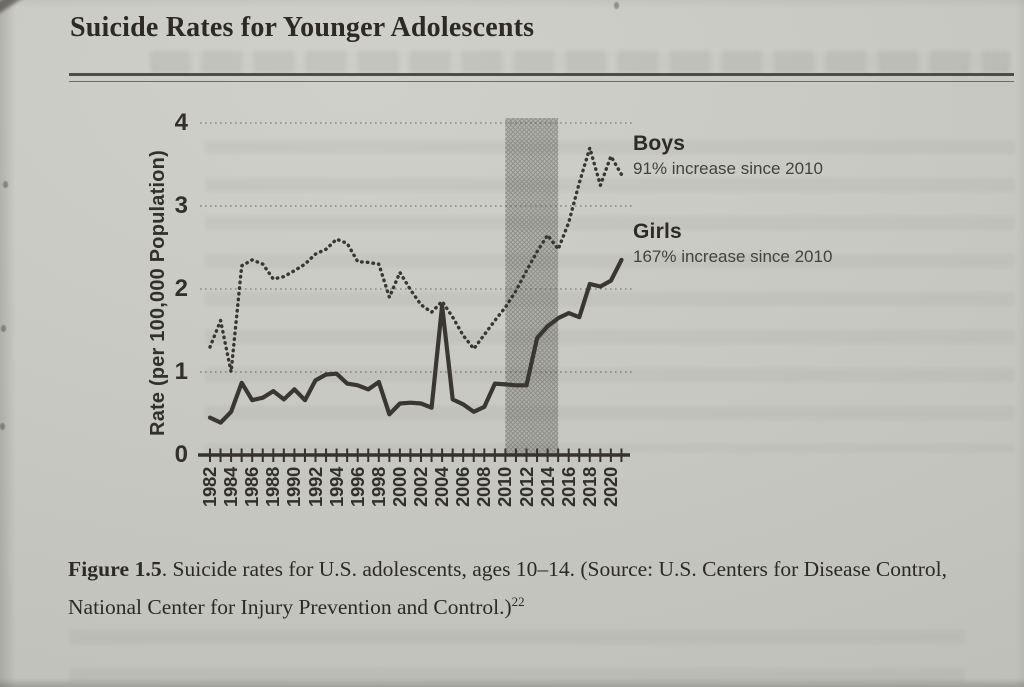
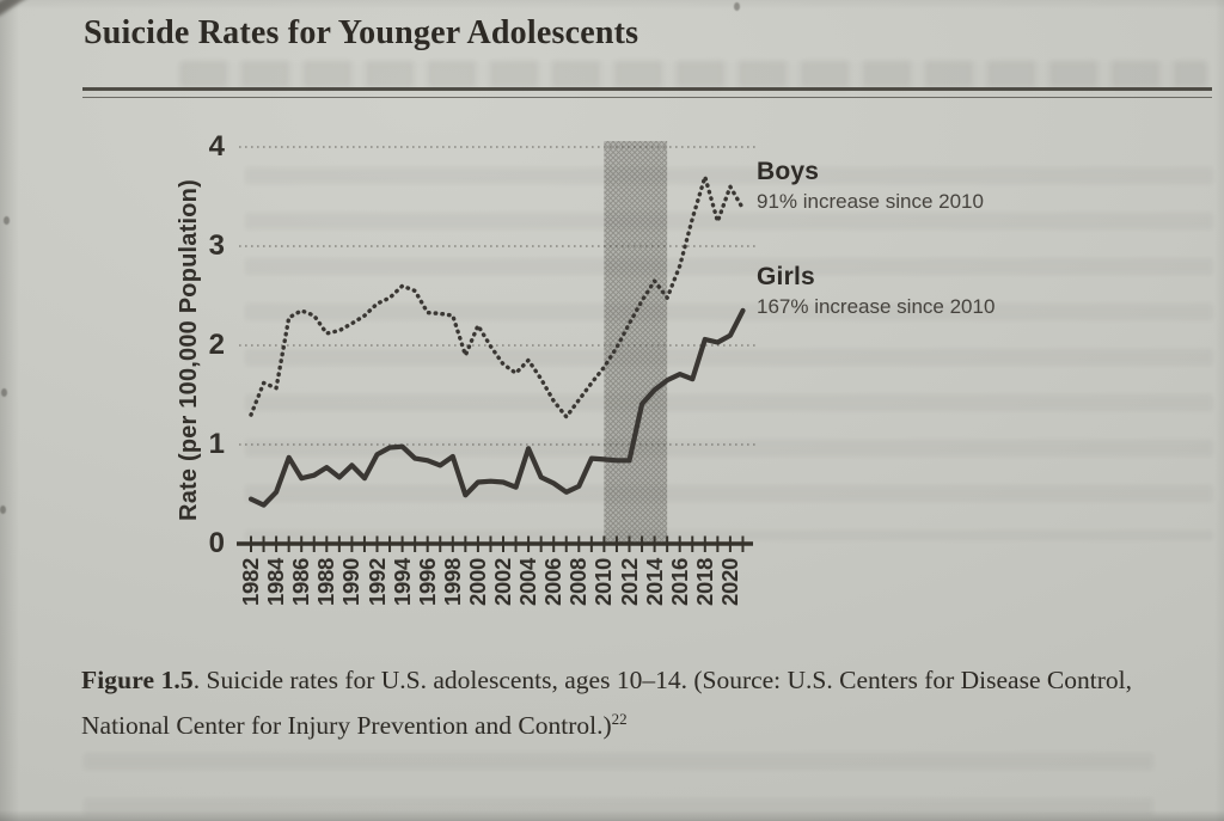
Boys/1984: 1.0 -> 1.6
Girls/2004: 1.8 -> 1.0
